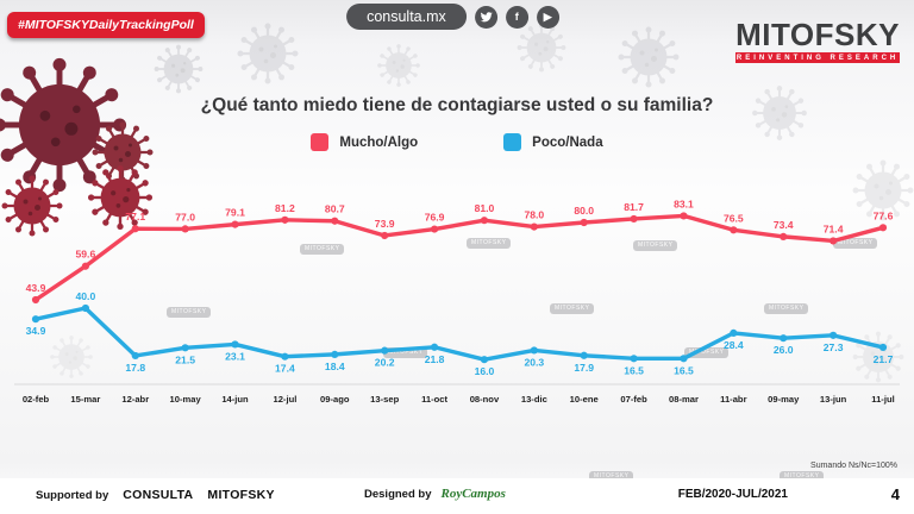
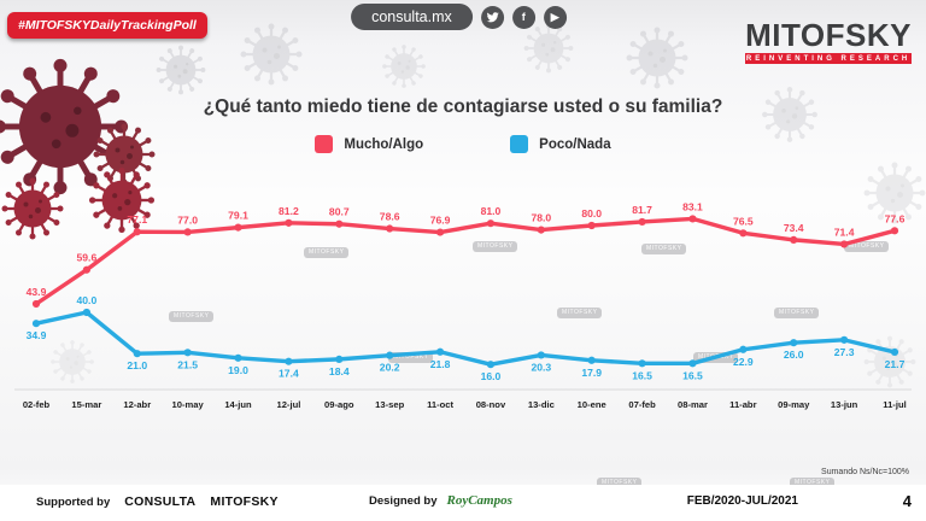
Poco/Nada/12-abr: 17.8 -> 21.0
Poco/Nada/14-jun: 23.1 -> 19.0
Mucho/Algo/13-sep: 73.9 -> 78.6
Poco/Nada/11-abr: 28.4 -> 22.9
